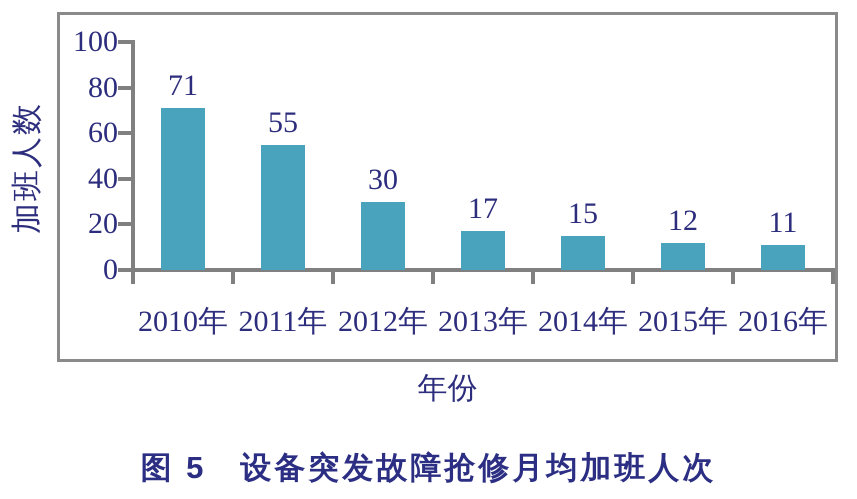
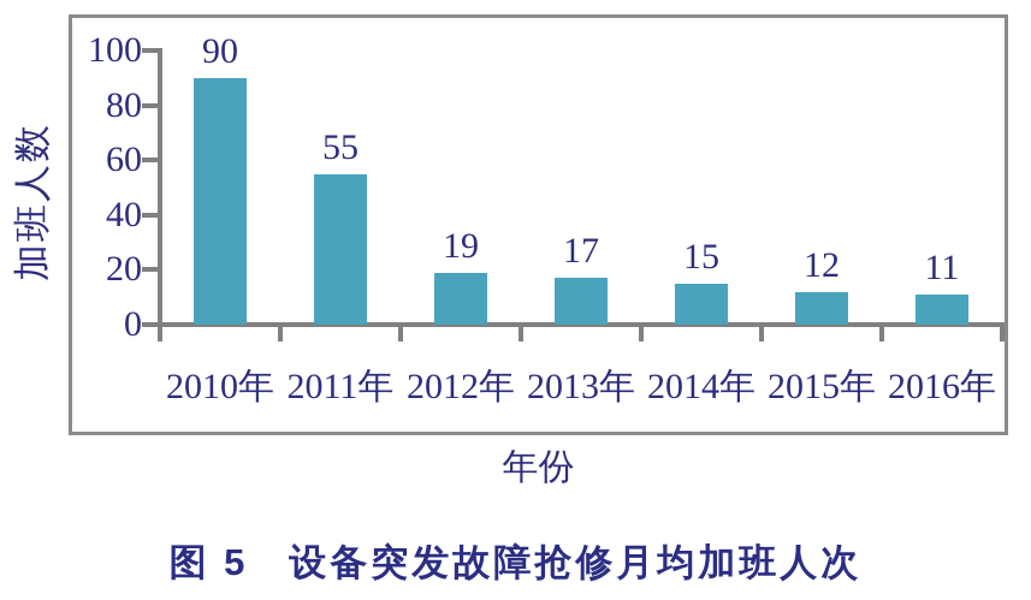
2010年: 71 -> 90
2012年: 30 -> 19
